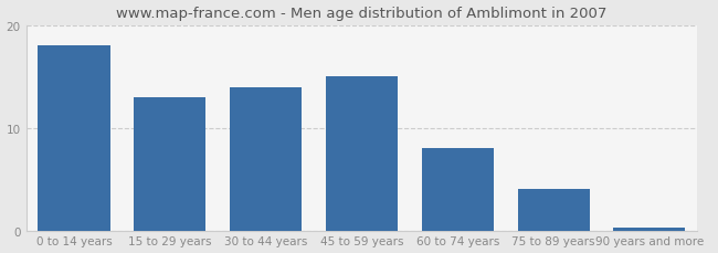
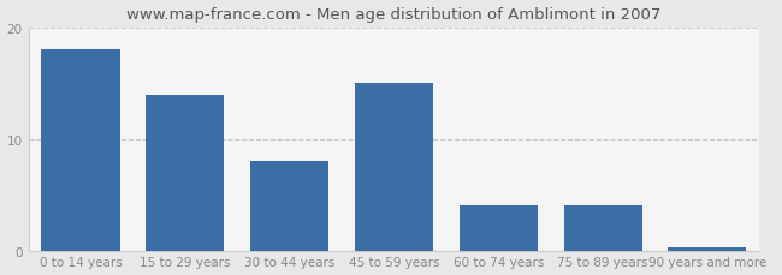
15 to 29 years: 13.0 -> 14.0
30 to 44 years: 14.0 -> 8.0
60 to 74 years: 8.0 -> 4.0
